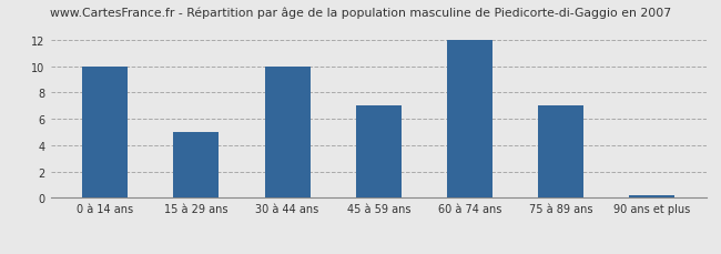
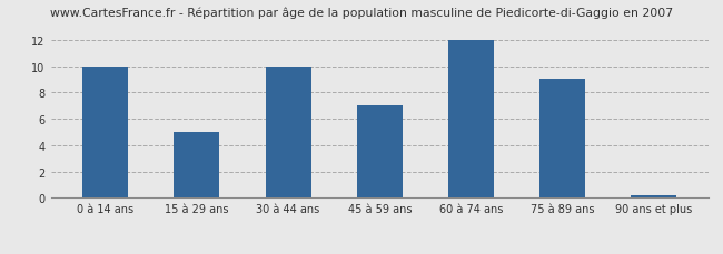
75 à 89 ans: 7.0 -> 9.0
